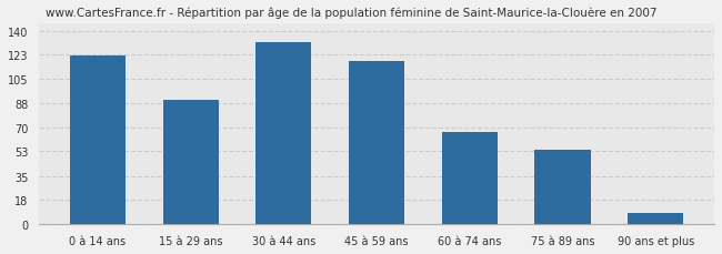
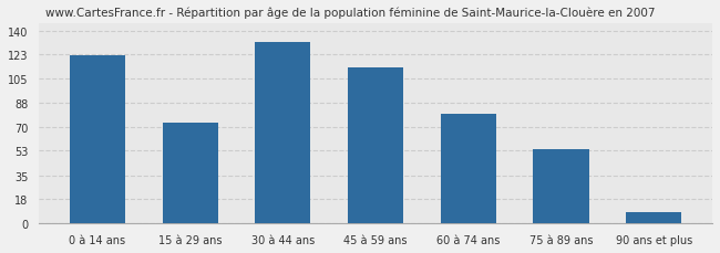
15 à 29 ans: 90 -> 73
45 à 59 ans: 118 -> 113
60 à 74 ans: 67 -> 80
